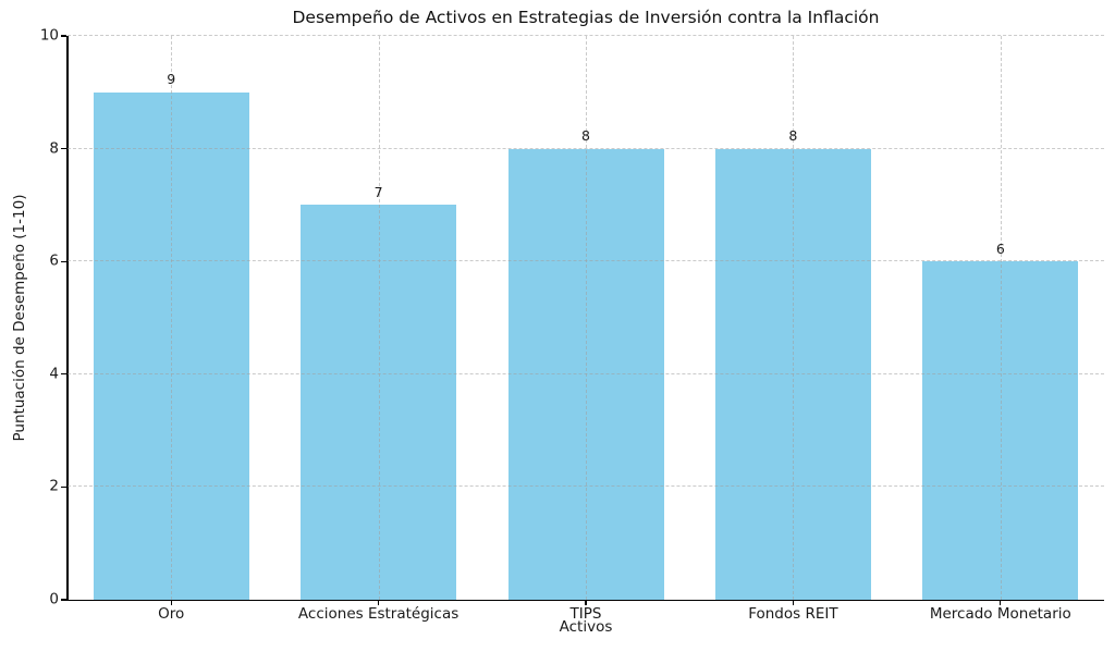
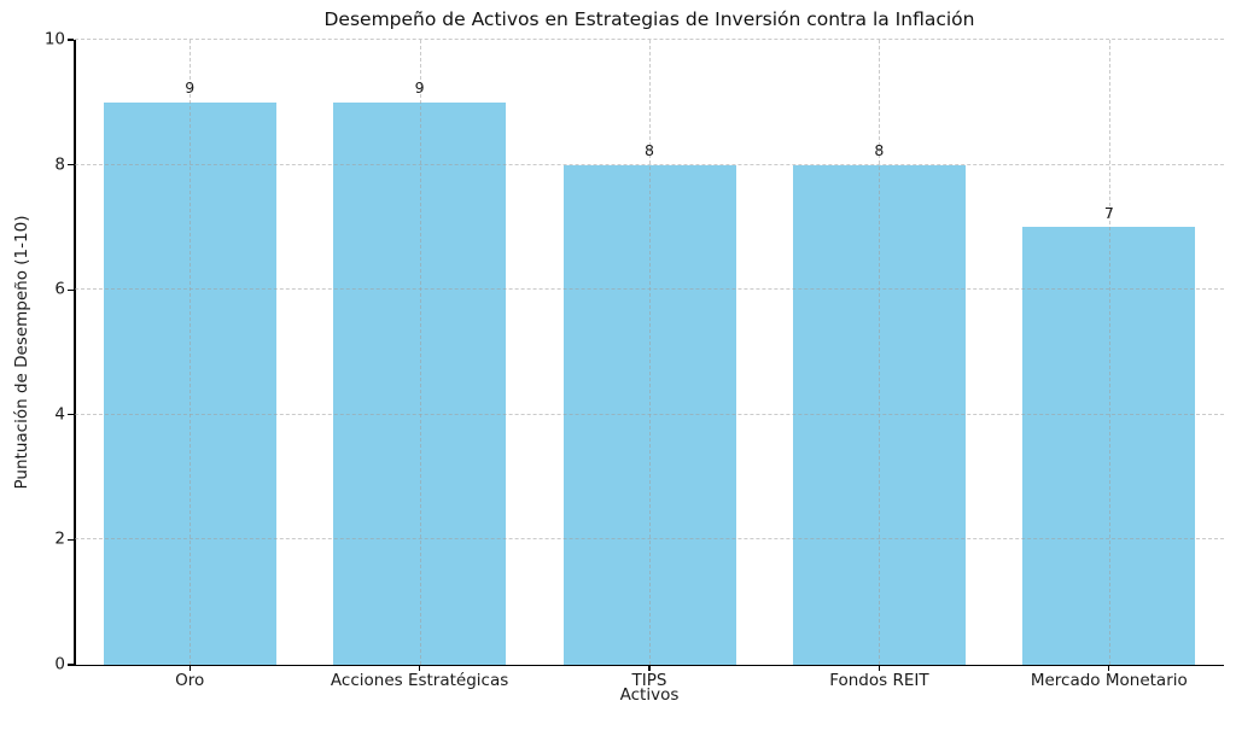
Acciones Estratégicas: 7 -> 9
Mercado Monetario: 6 -> 7
